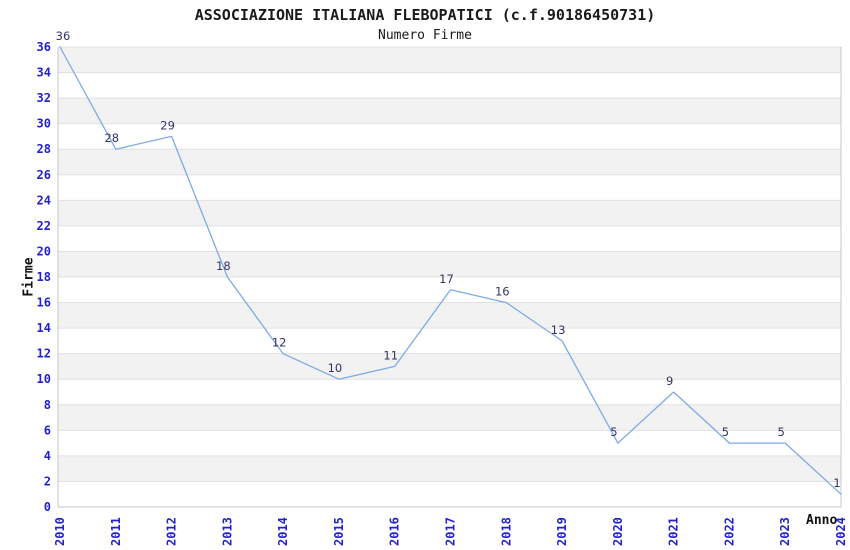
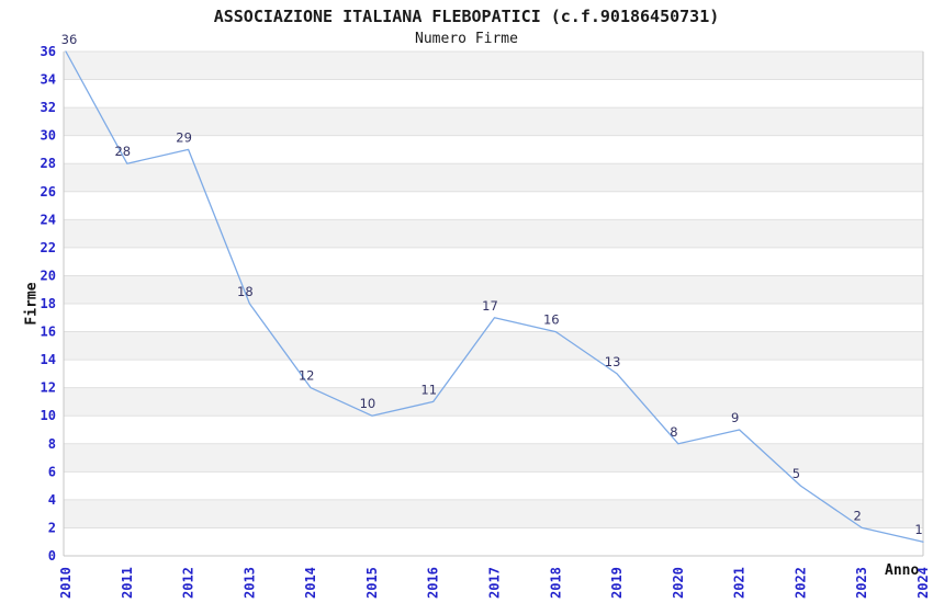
2020: 5 -> 8
2023: 5 -> 2
